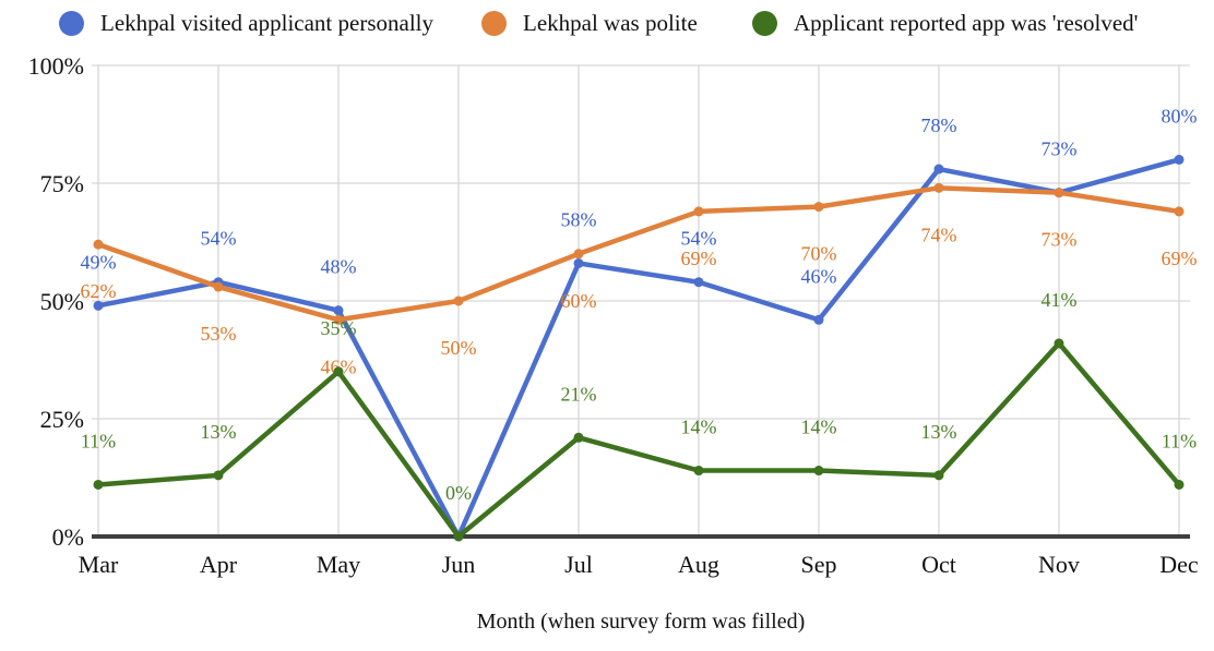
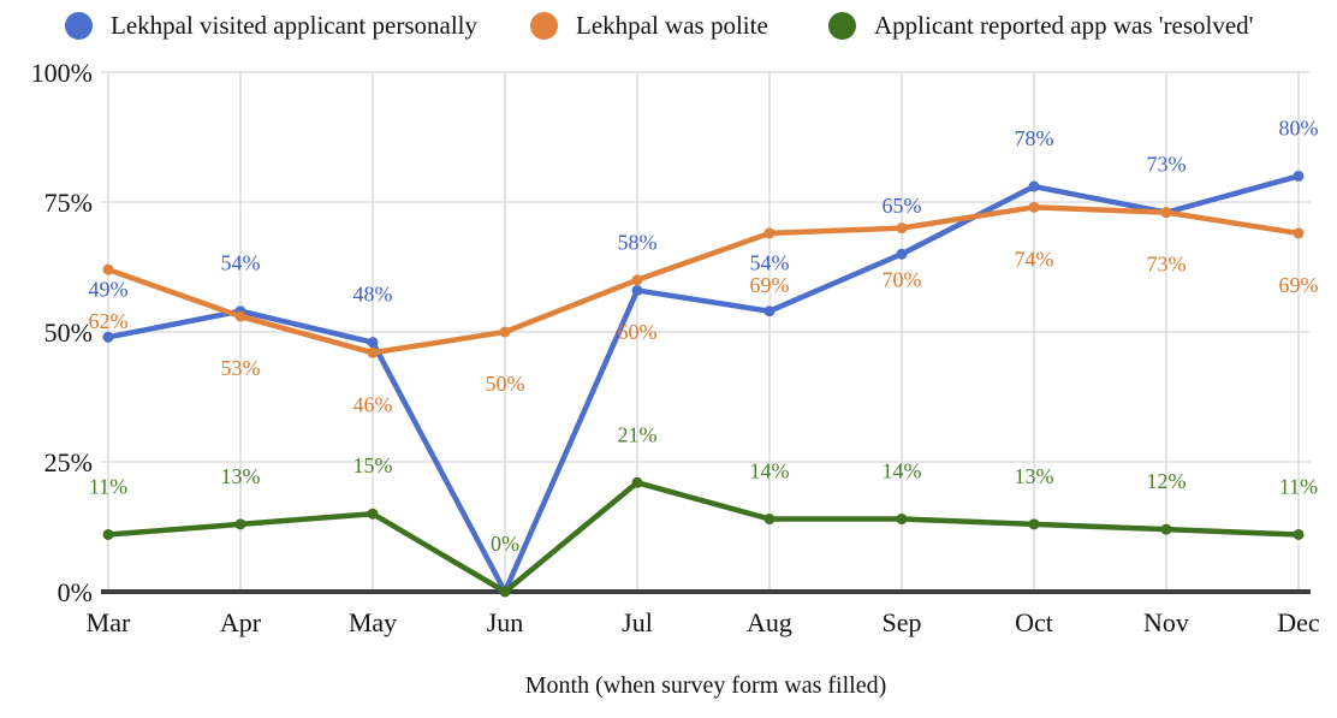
Applicant reported app was 'resolved'/May: 35% -> 15%
Lekhpal visited applicant personally/Sep: 46% -> 65%
Applicant reported app was 'resolved'/Nov: 41% -> 12%
